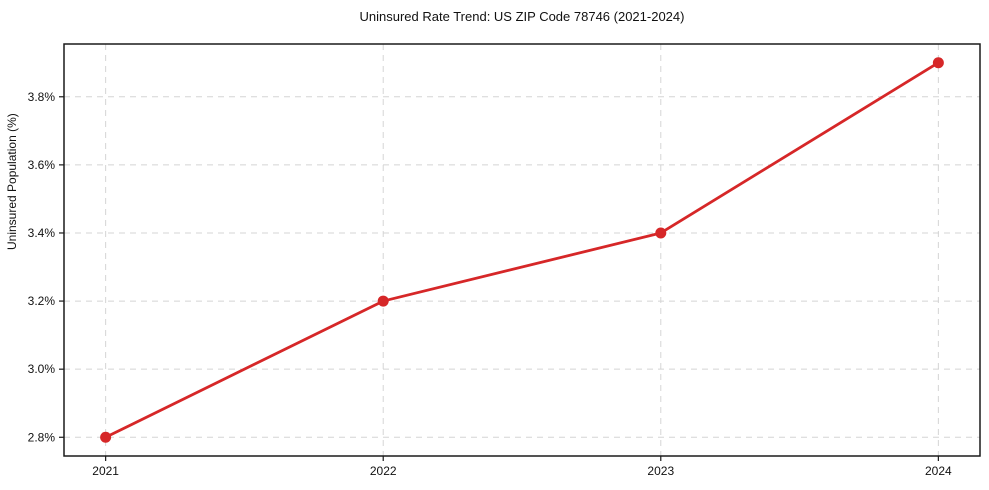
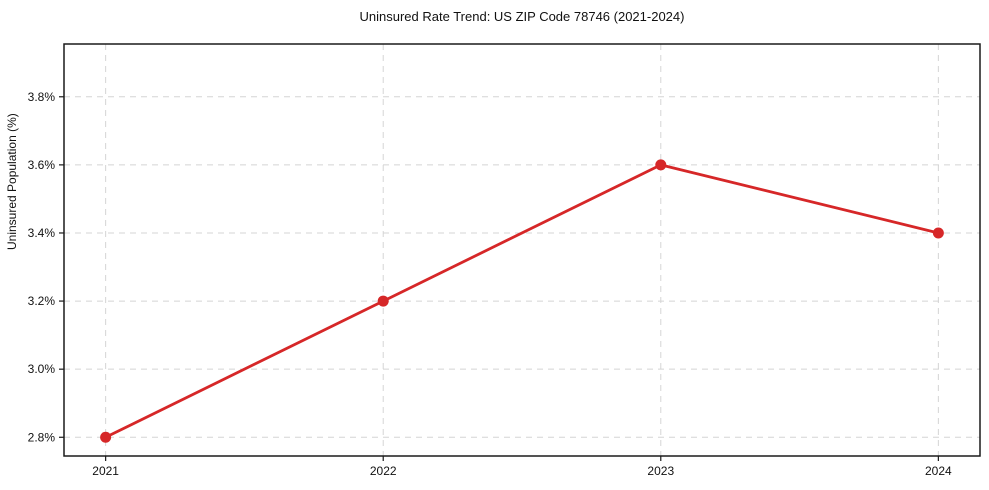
2023: 3.4% -> 3.6%
2024: 3.9% -> 3.4%
